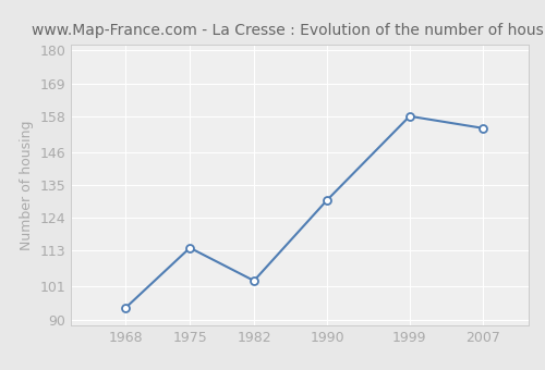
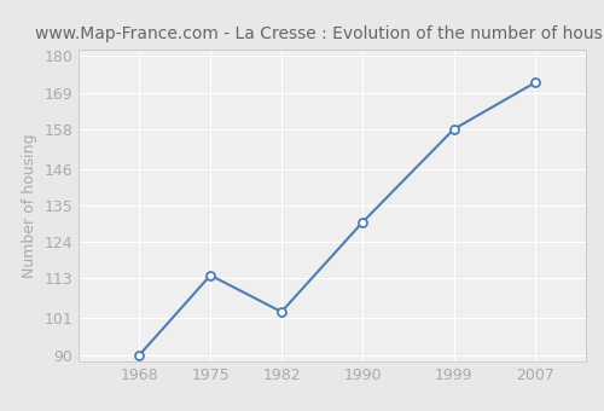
1968: 94 -> 90
2007: 154 -> 172
